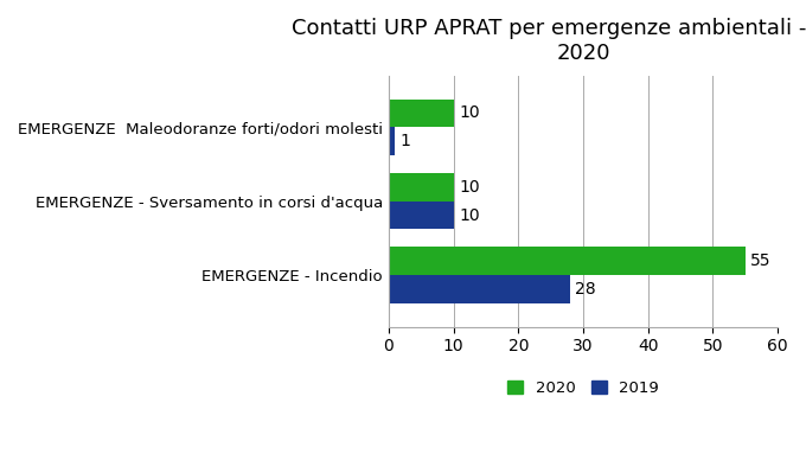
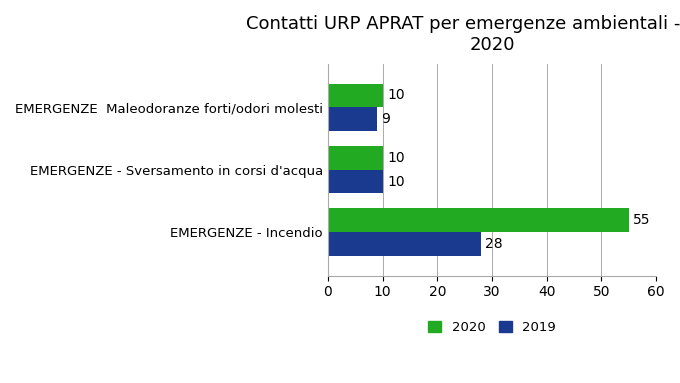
2019/EMERGENZE Maleodoranze forti/odori molesti: 1 -> 9
